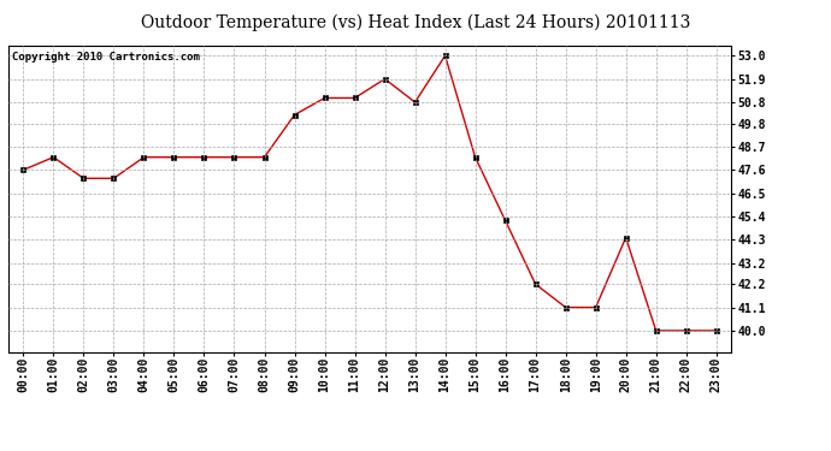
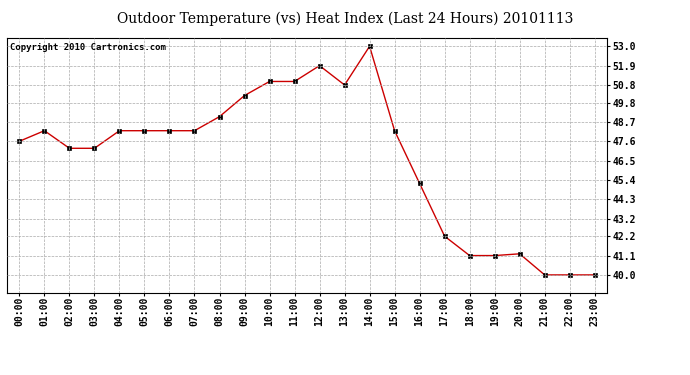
08:00: 48.2 -> 49.0
20:00: 44.4 -> 41.2
